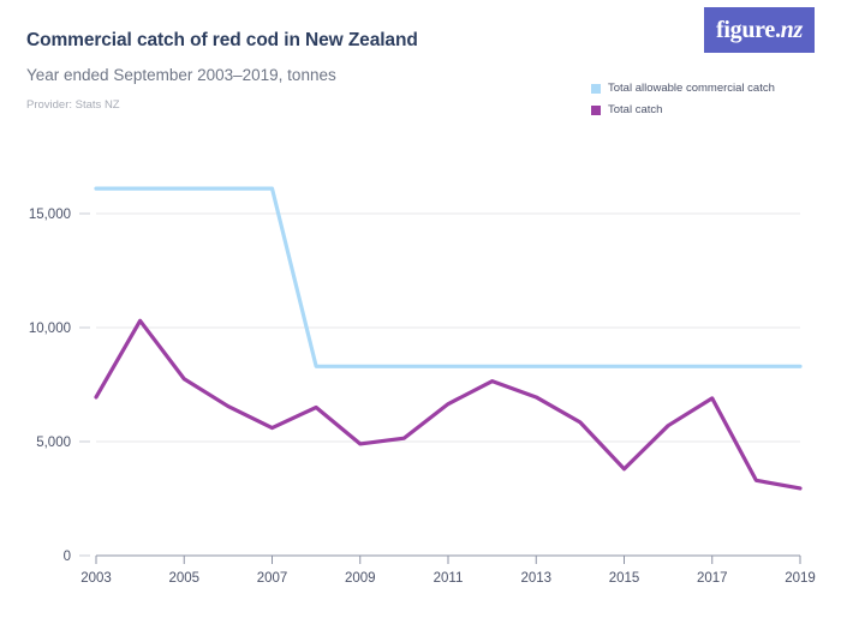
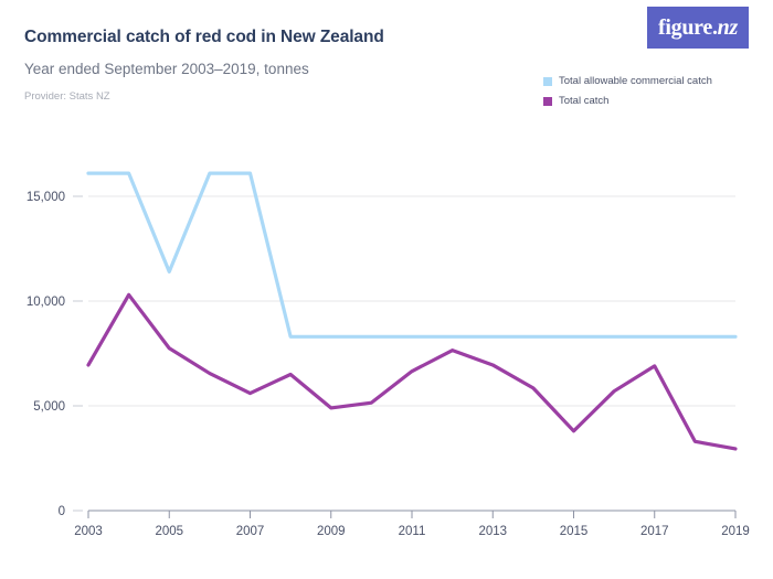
Total allowable commercial catch/2005: 16100 -> 11400
